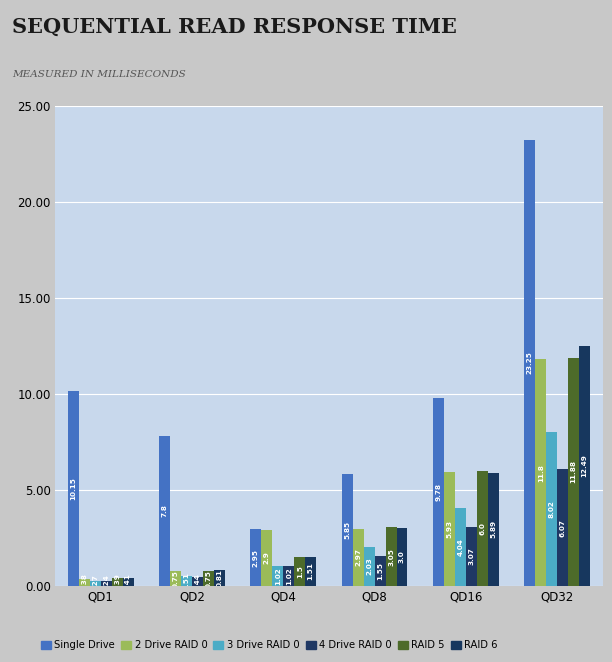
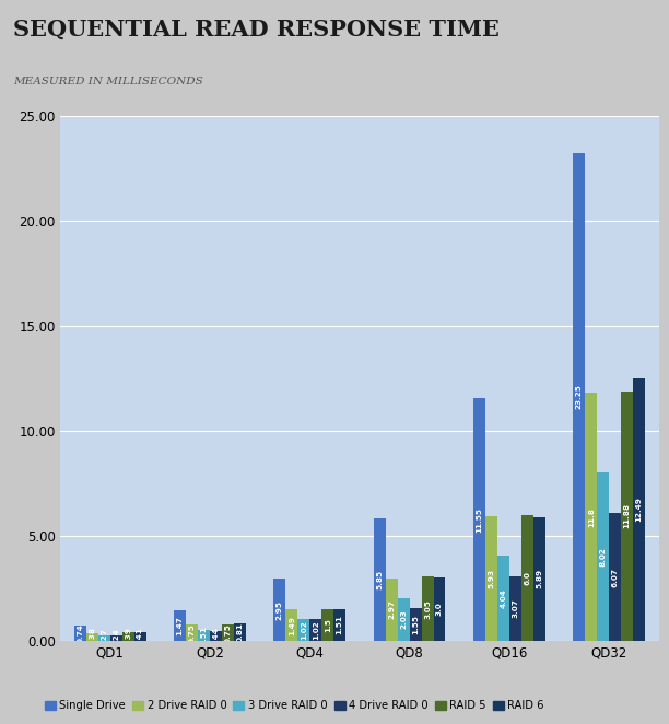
Single Drive/QD1: 10.15 -> 0.74
Single Drive/QD2: 7.8 -> 1.47
2 Drive RAID 0/QD4: 2.9 -> 1.49
Single Drive/QD16: 9.78 -> 11.55
